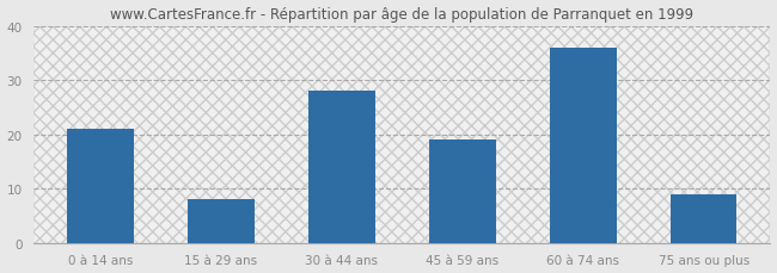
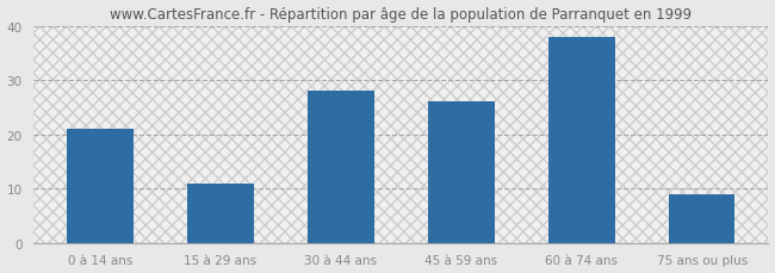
15 à 29 ans: 8 -> 11
45 à 59 ans: 19 -> 26
60 à 74 ans: 36 -> 38
